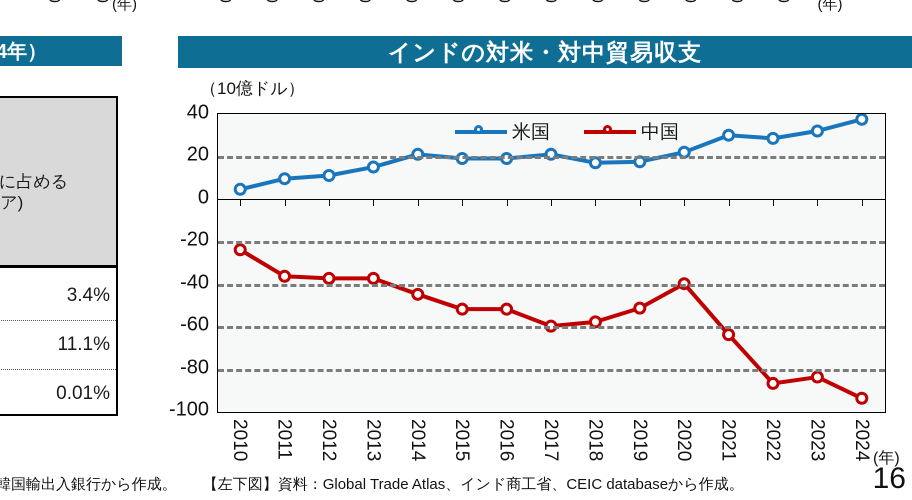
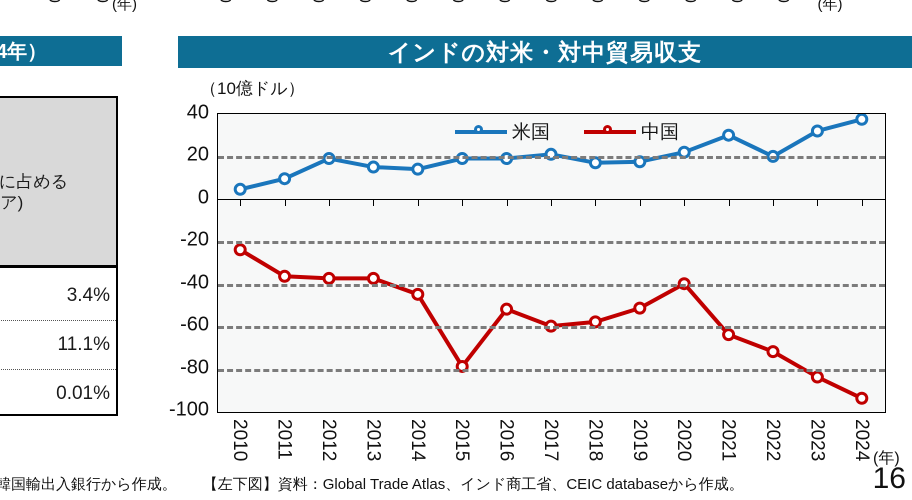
米国/2012: 11 -> 19
米国/2014: 21 -> 14
中国/2015: -52 -> -79
米国/2022: 28 -> 20
中国/2022: -87 -> -72
